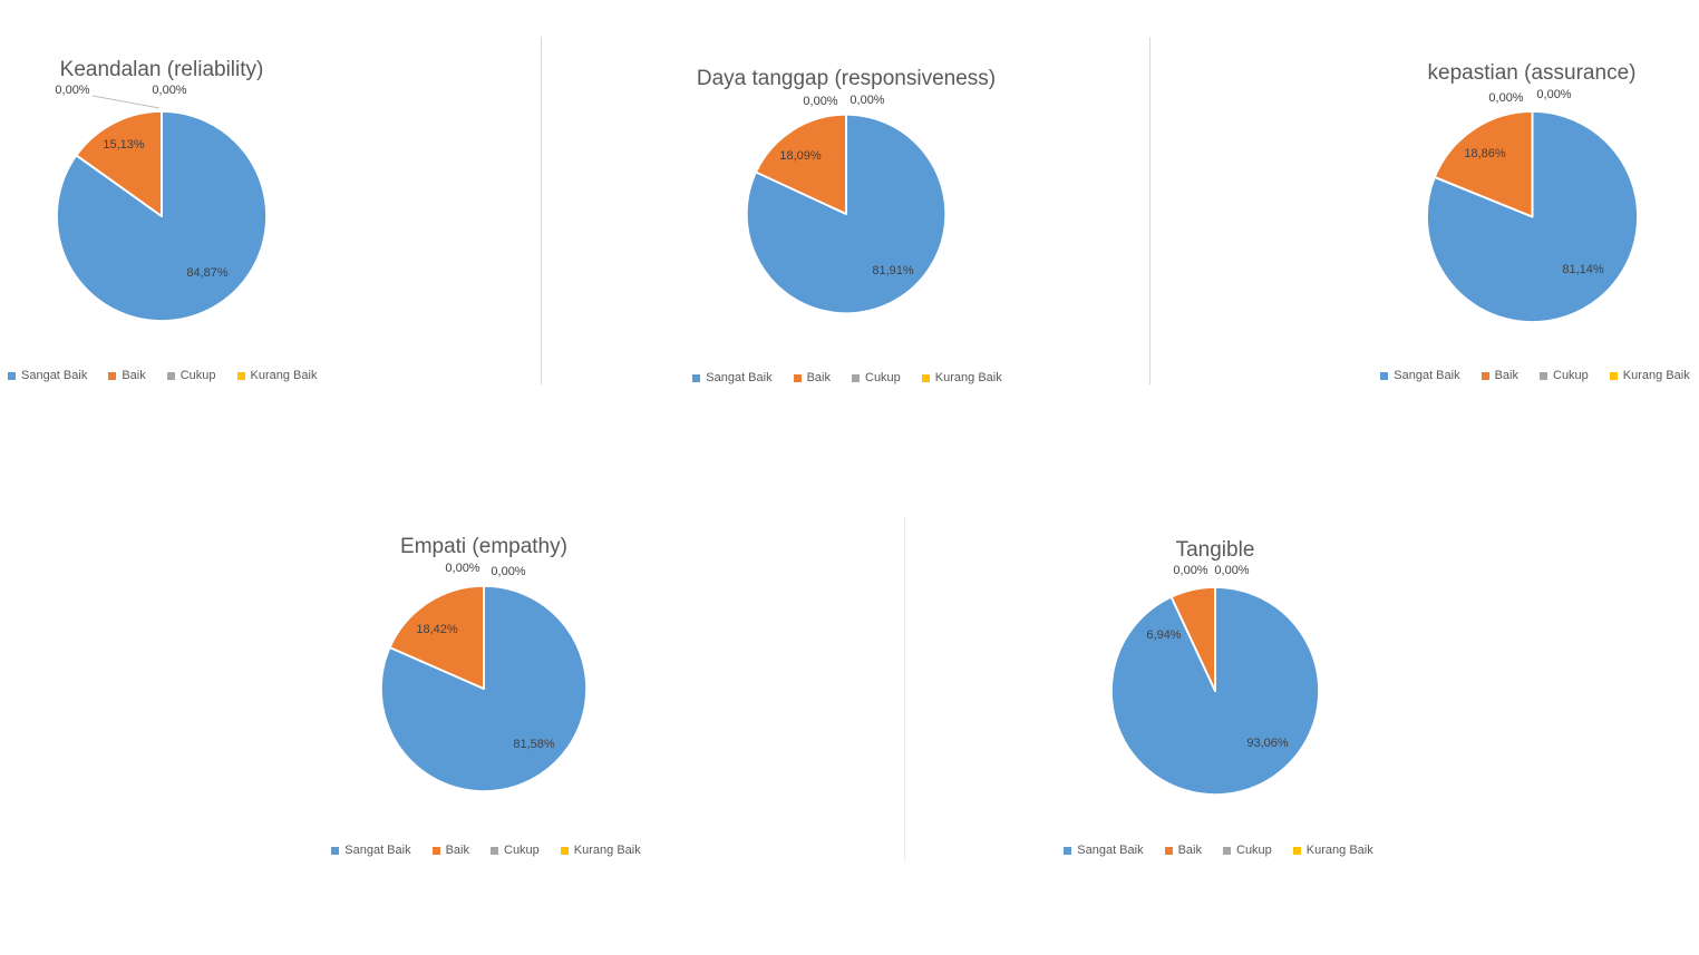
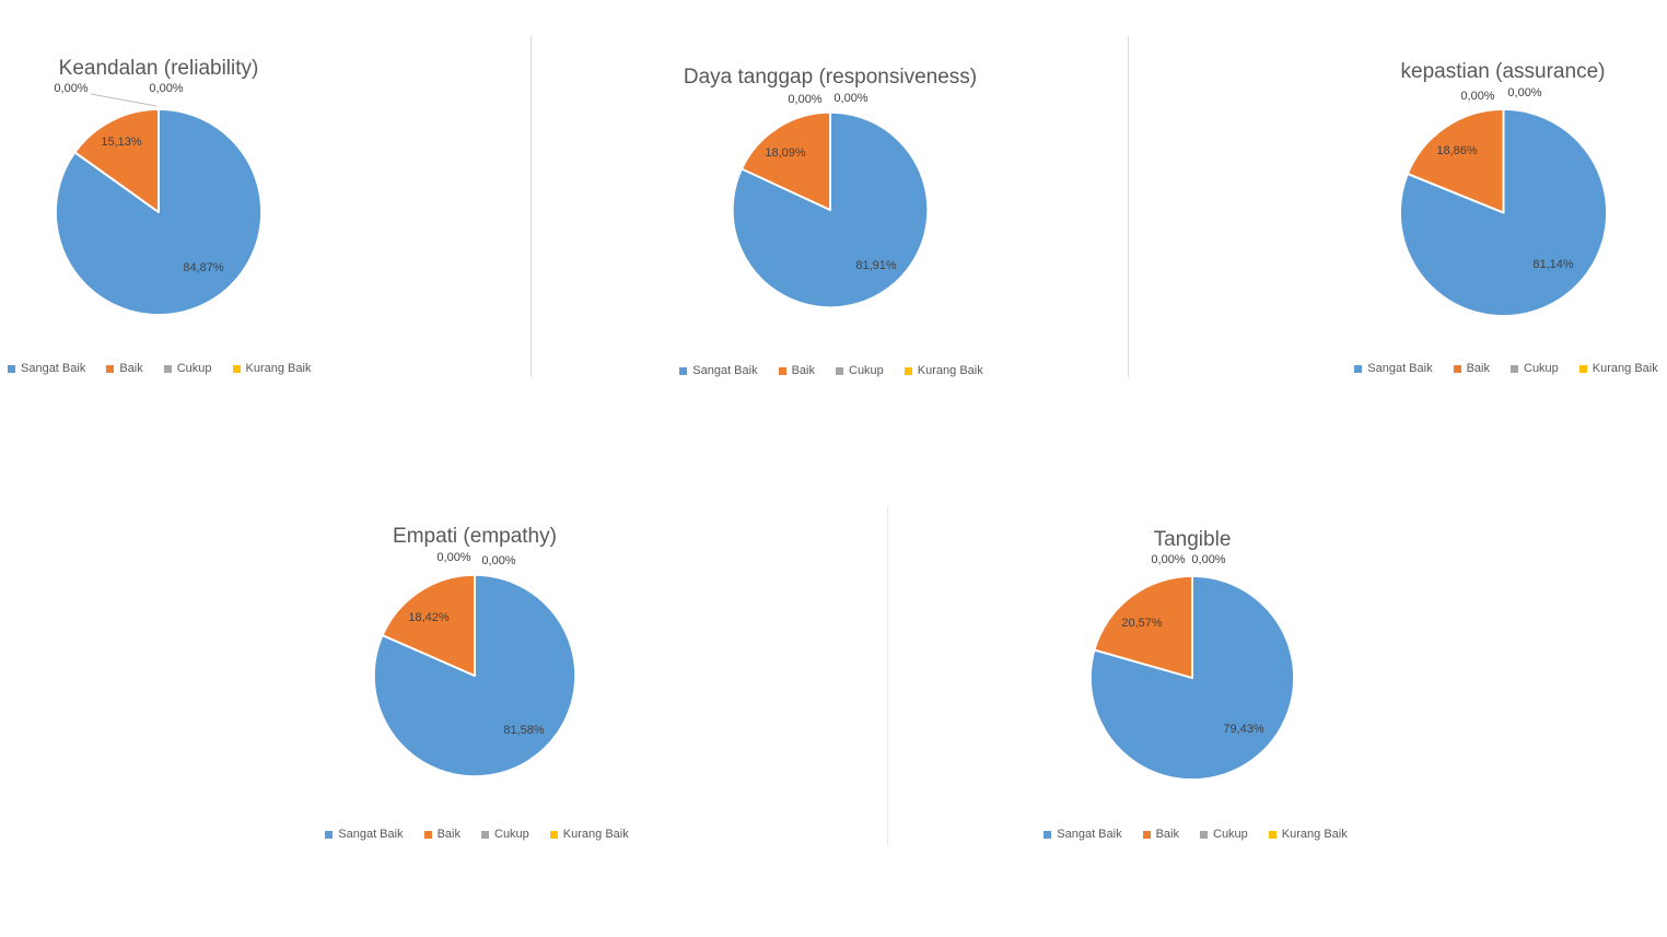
Tangible/Sangat Baik: 93,06% -> 79,43%
Tangible/Baik: 6,94% -> 20,57%
